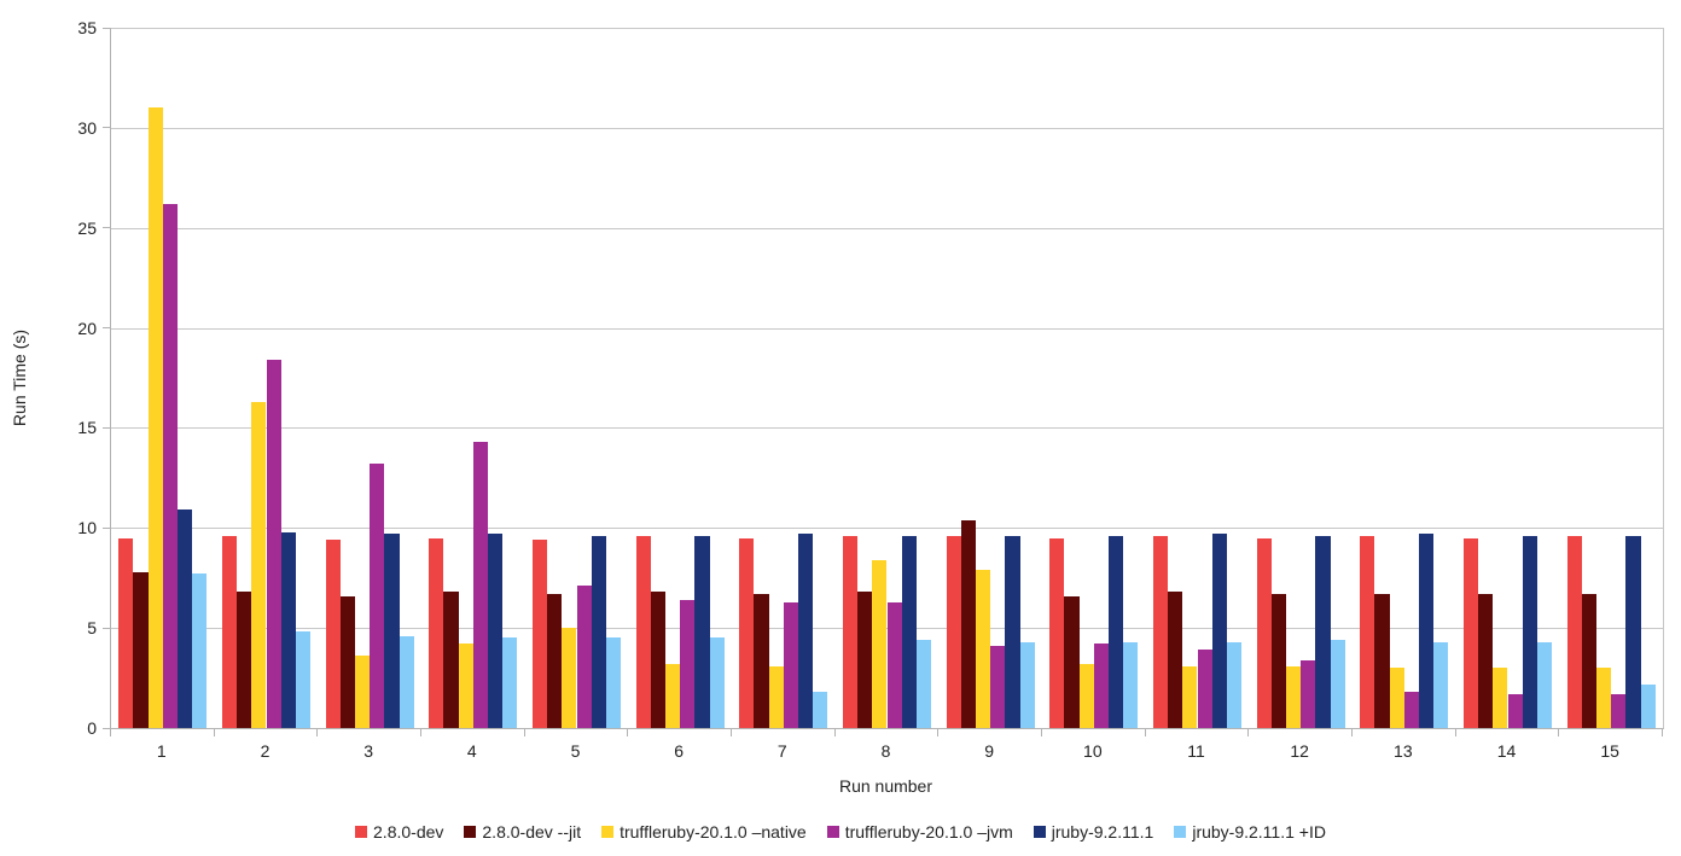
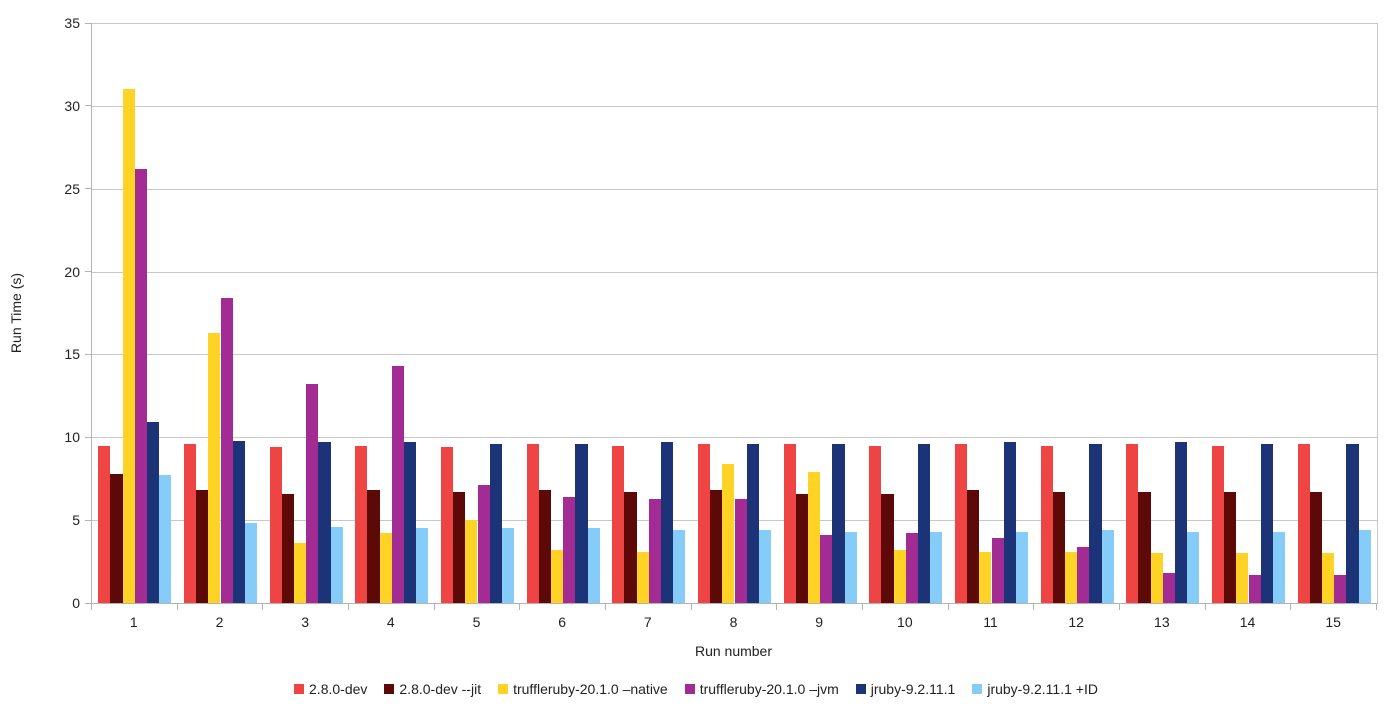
jruby-9.2.11.1 +ID/7: 1.8 -> 4.4
2.8.0-dev --jit/9: 10.4 -> 6.6
jruby-9.2.11.1 +ID/15: 2.2 -> 4.4
